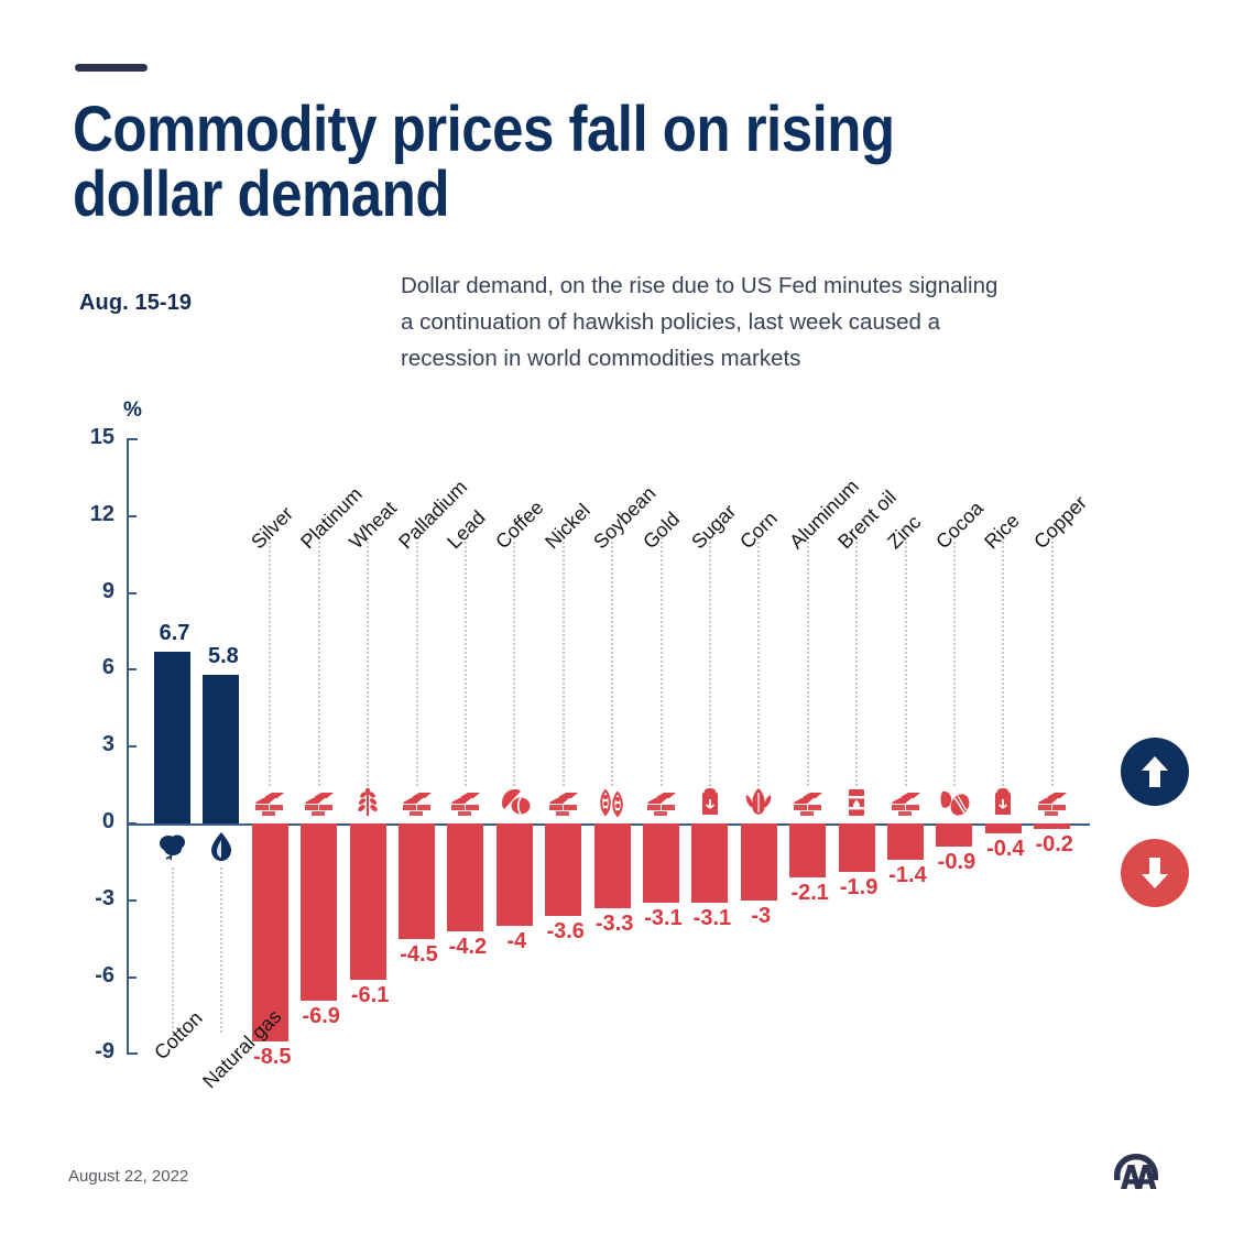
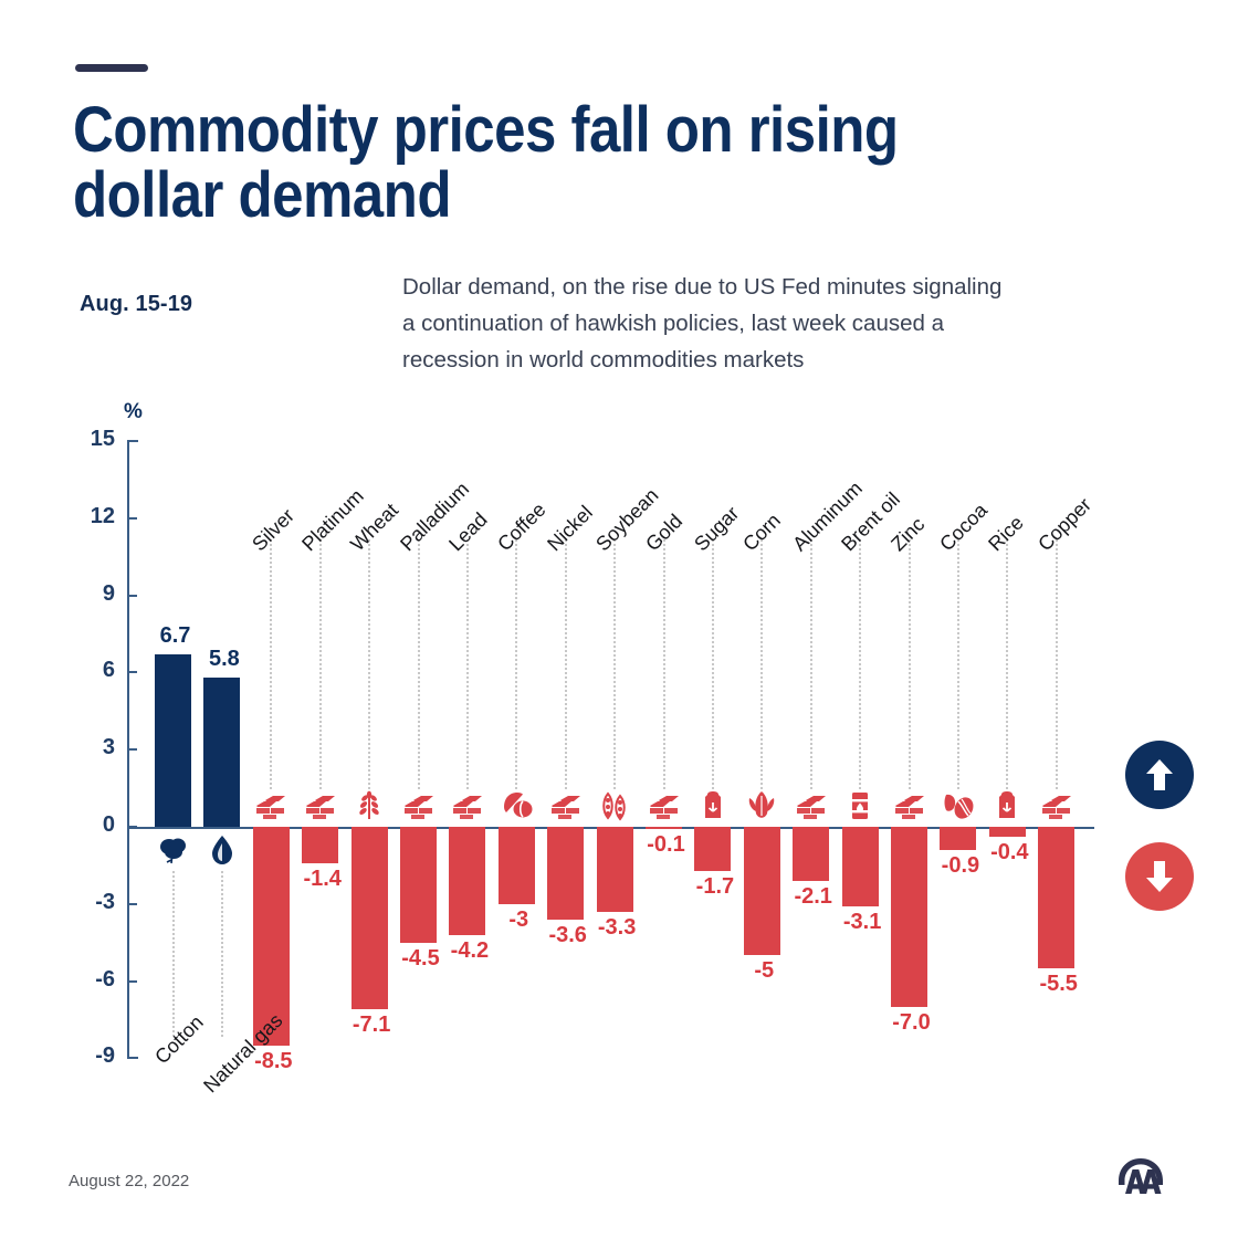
Platinum: -6.9 -> -1.4
Wheat: -6.1 -> -7.1
Coffee: -4 -> -3
Gold: -3.1 -> -0.1
Sugar: -3.1 -> -1.7
Corn: -3 -> -5
Brent oil: -1.9 -> -3.1
Zinc: -1.4 -> -7.0
Copper: -0.2 -> -5.5
